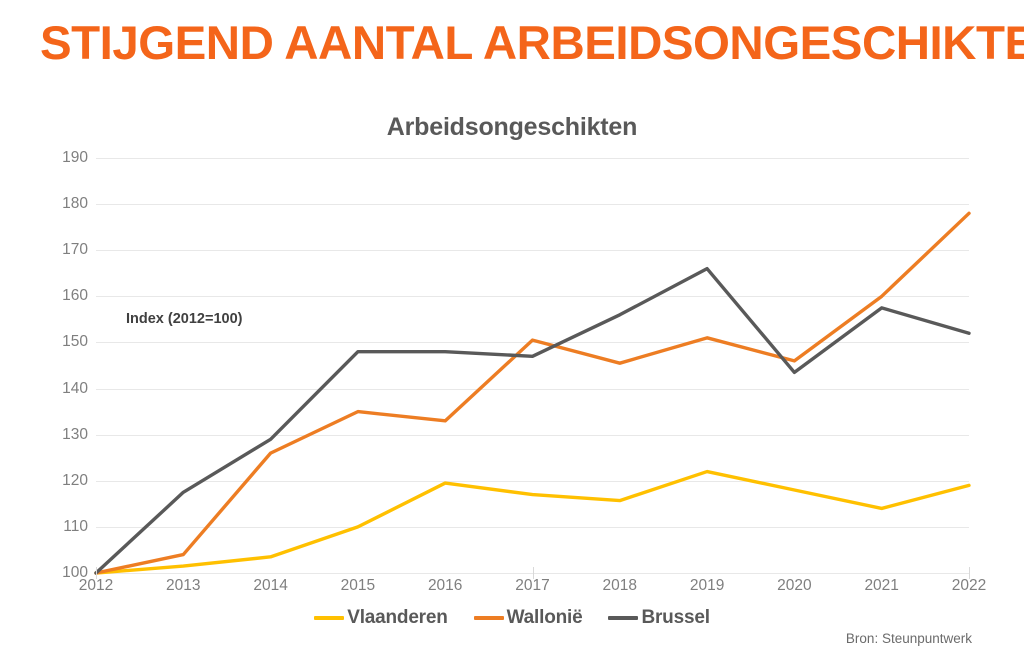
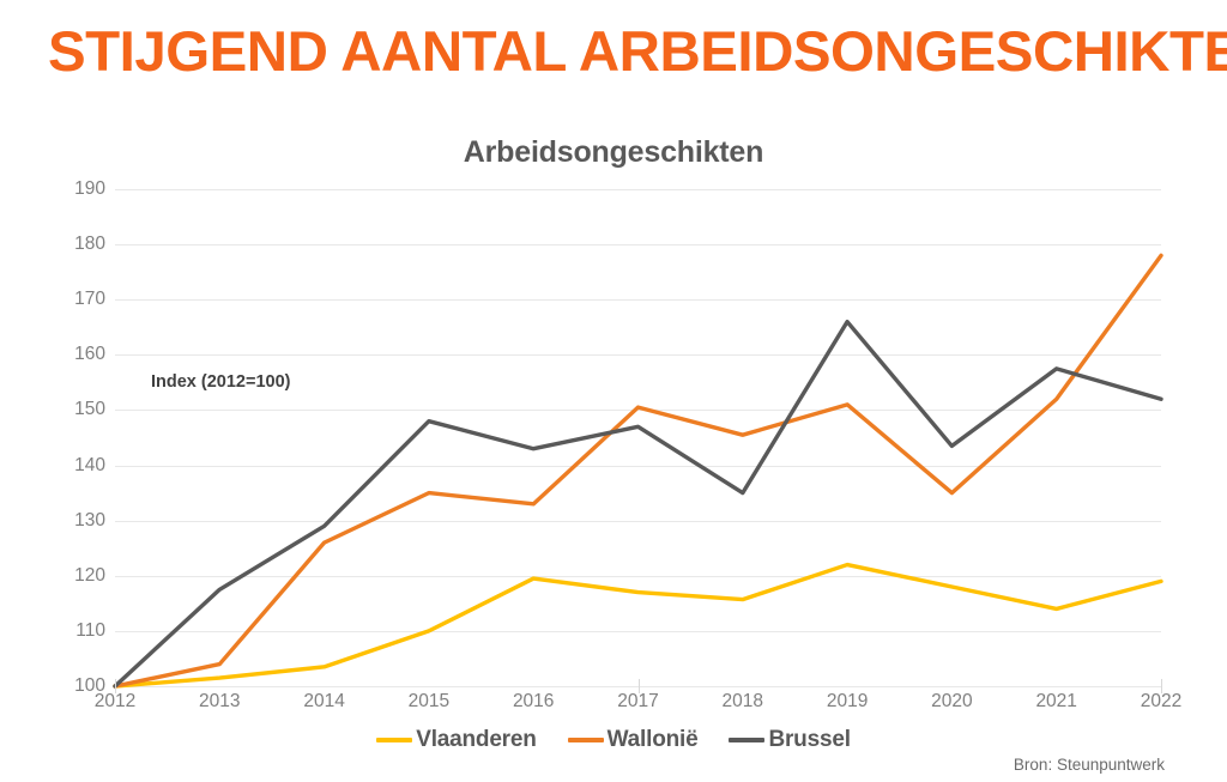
Brussel/2016: 148 -> 143
Brussel/2018: 156 -> 135
Wallonië/2020: 146 -> 135
Wallonië/2021: 160 -> 152
